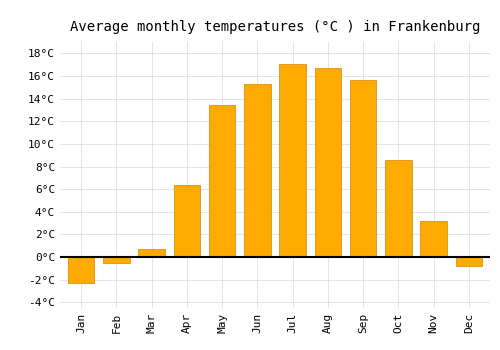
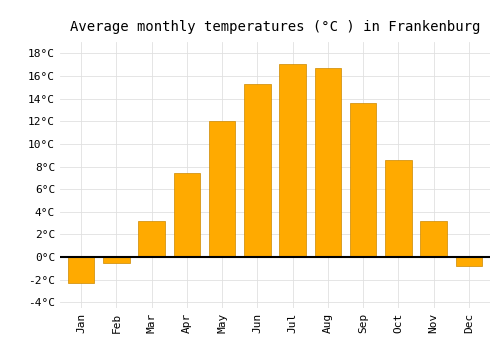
Mar: 0.7°C -> 3.2°C
Apr: 6.4°C -> 7.4°C
May: 13.4°C -> 12.0°C
Sep: 15.6°C -> 13.6°C
